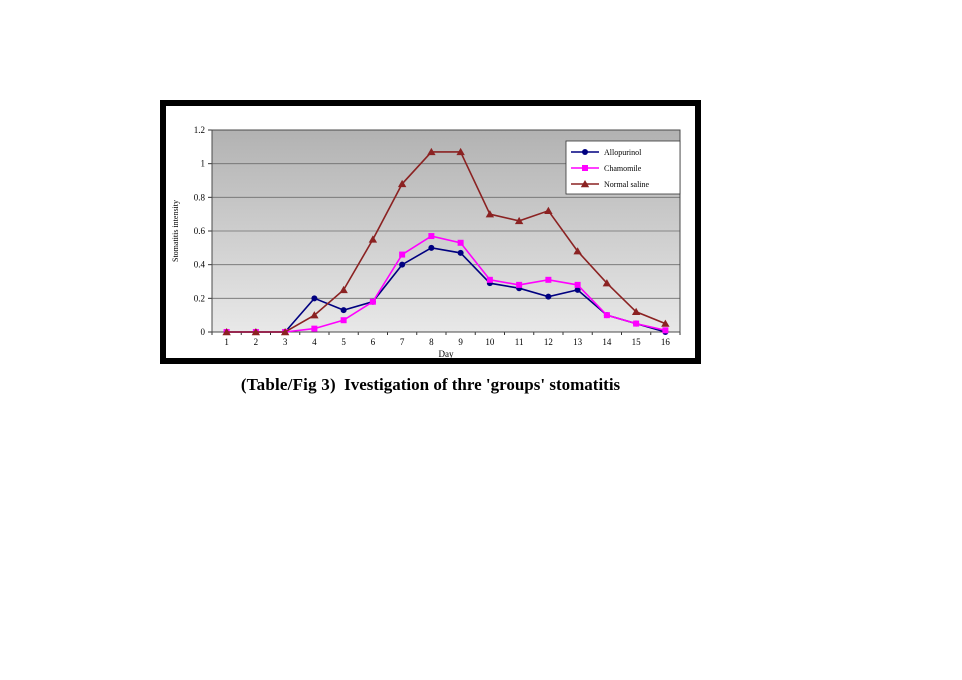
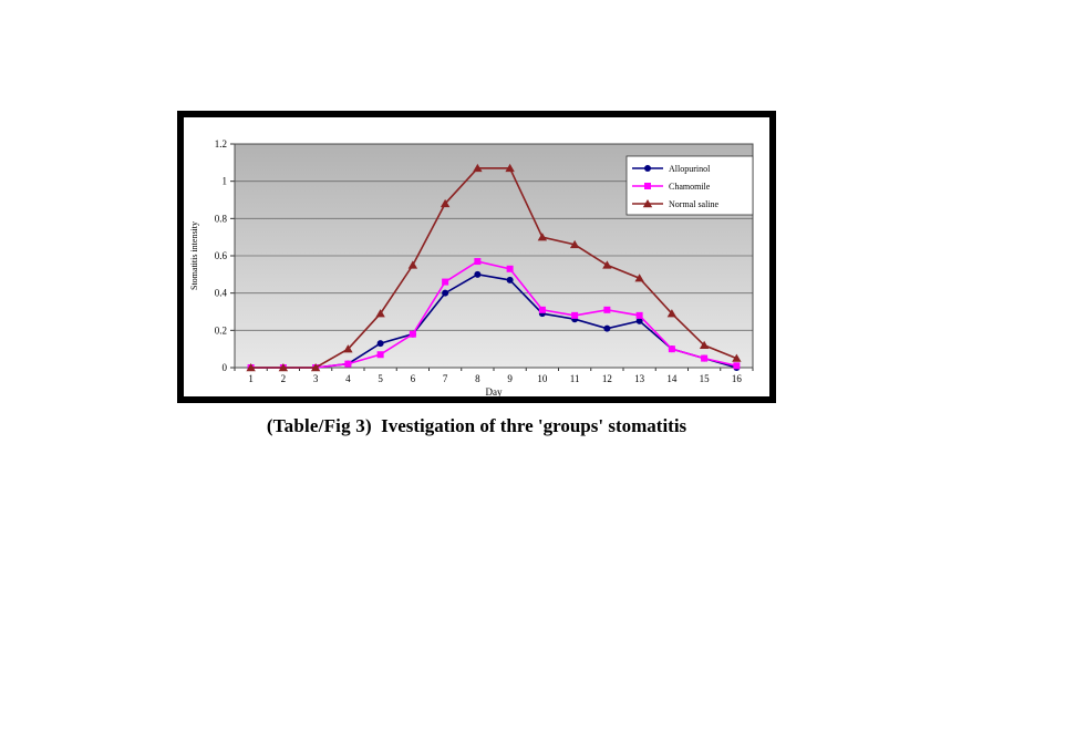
Allopurinol/4: 0.20 -> 0.02
Normal saline/5: 0.25 -> 0.29
Normal saline/12: 0.72 -> 0.55
